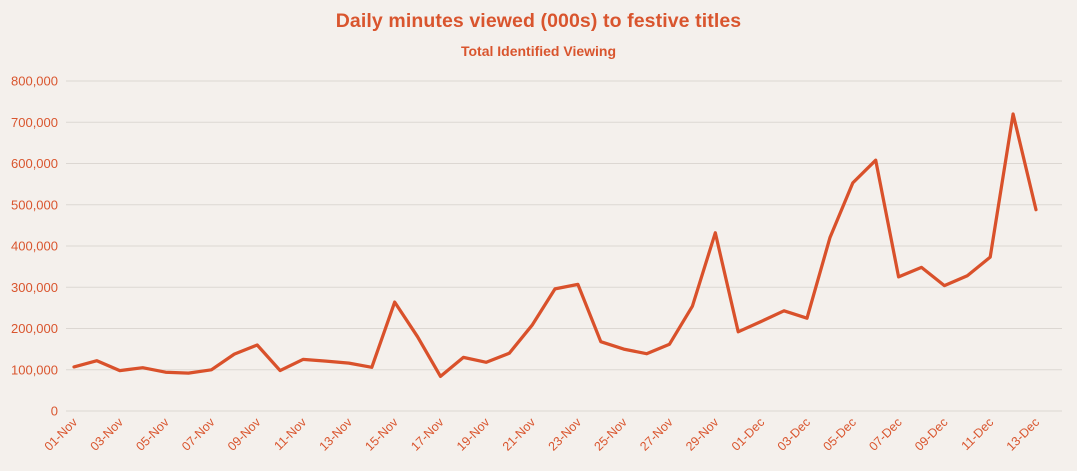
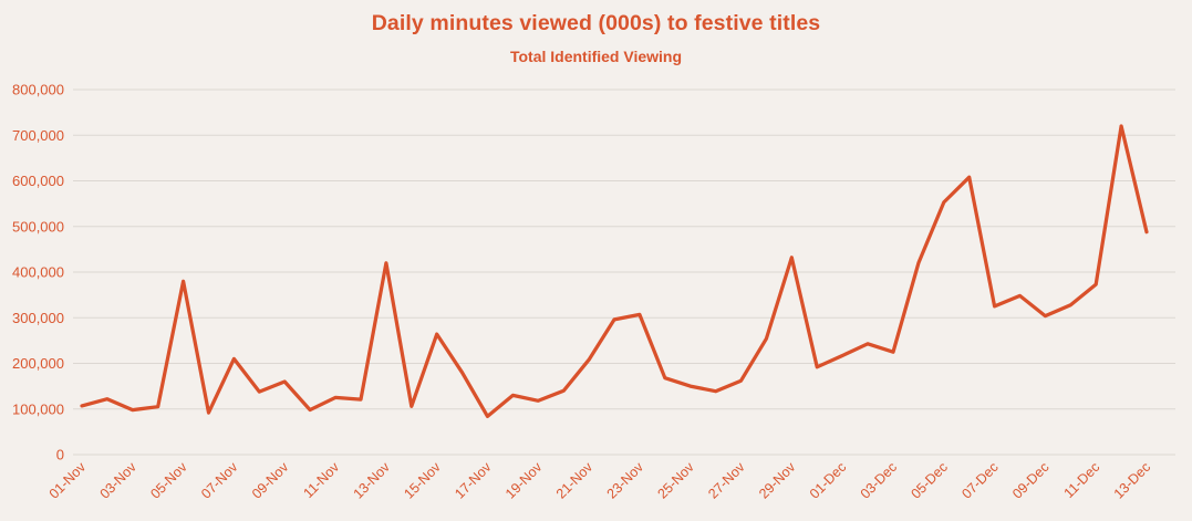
05-Nov: 90000 -> 380000
07-Nov: 100000 -> 210000
13-Nov: 120000 -> 420000
